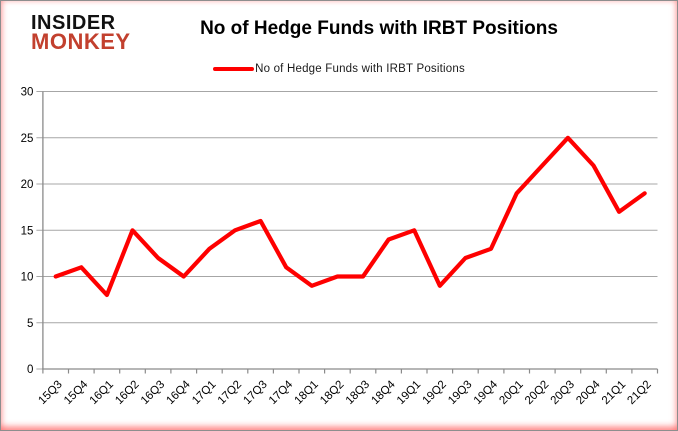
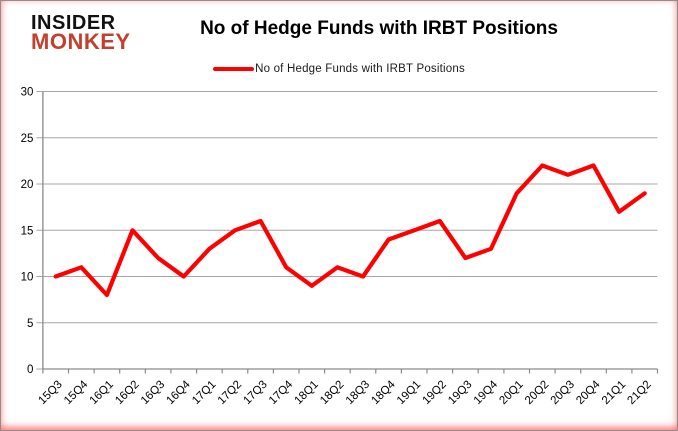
18Q2: 10 -> 11
19Q2: 9 -> 16
20Q3: 25 -> 21
